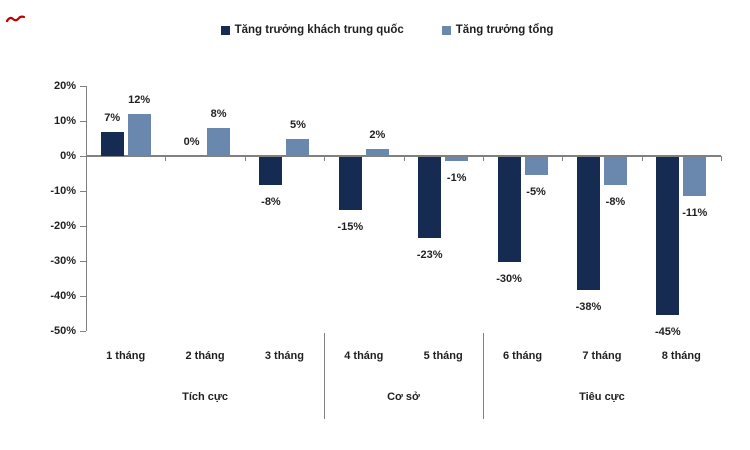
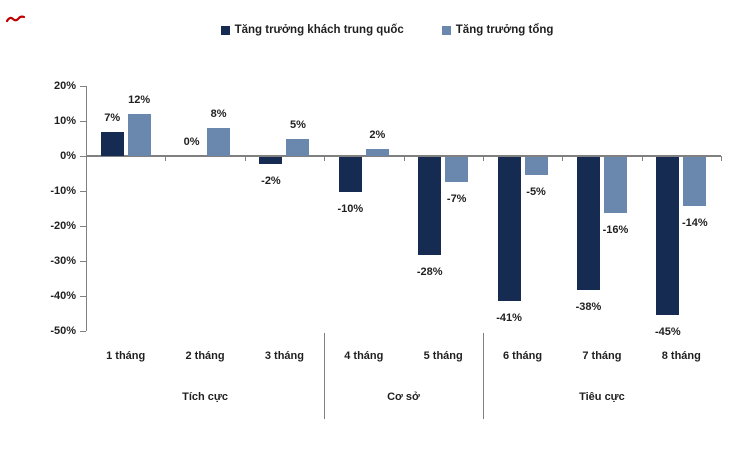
Tăng trưởng khách trung quốc/3 tháng: -8% -> -2%
Tăng trưởng khách trung quốc/4 tháng: -15% -> -10%
Tăng trưởng khách trung quốc/5 tháng: -23% -> -28%
Tăng trưởng tổng/5 tháng: -1% -> -7%
Tăng trưởng khách trung quốc/6 tháng: -30% -> -41%
Tăng trưởng tổng/7 tháng: -8% -> -16%
Tăng trưởng tổng/8 tháng: -11% -> -14%
